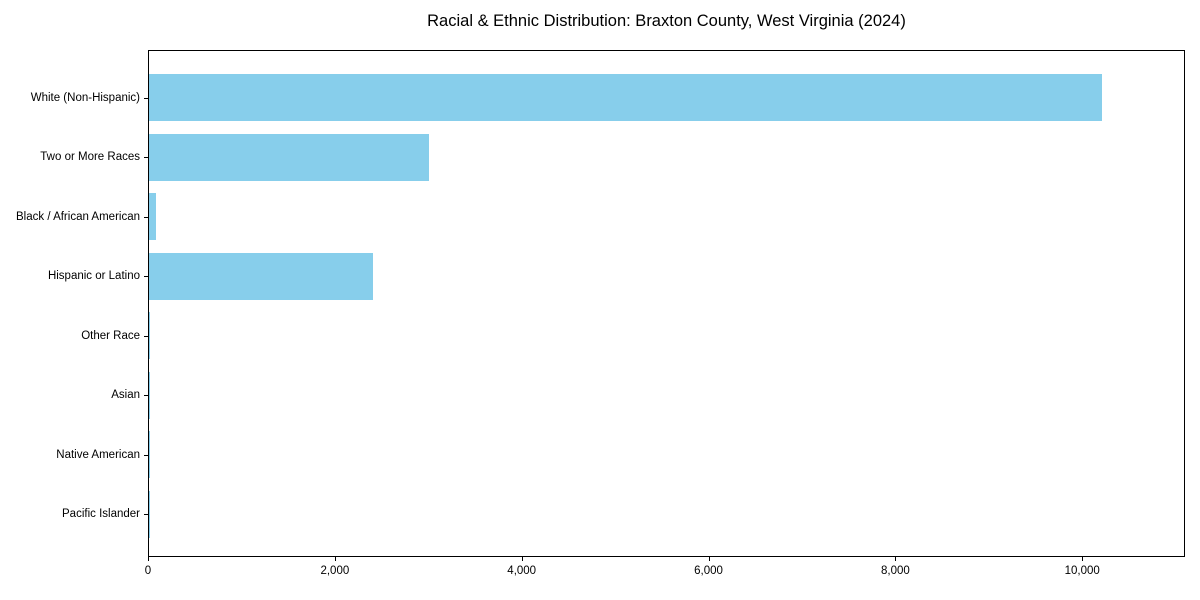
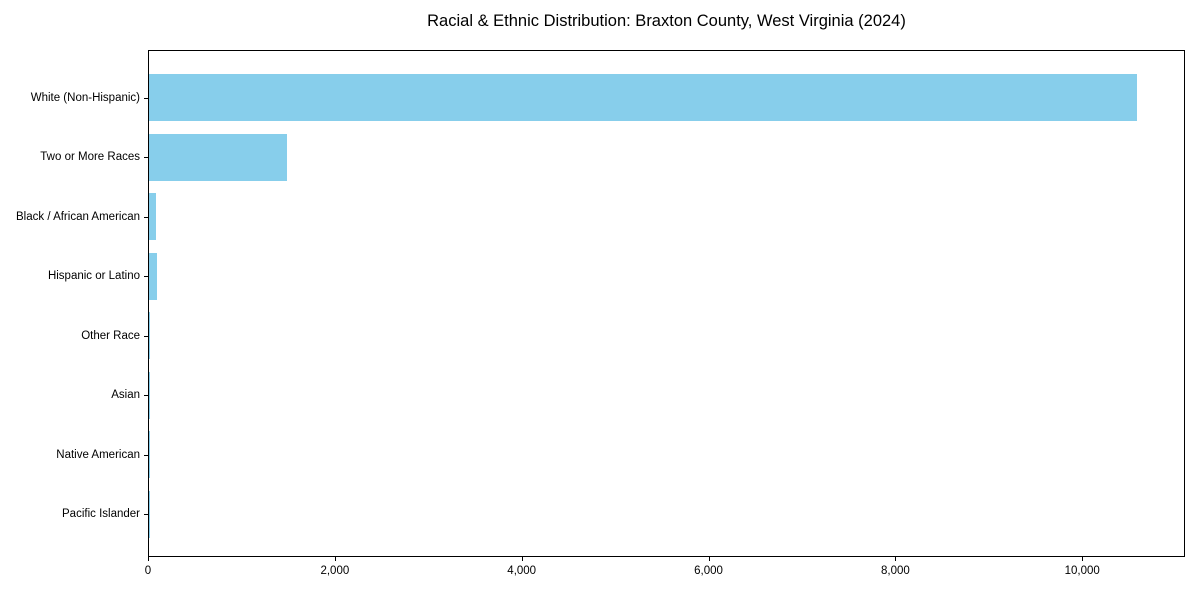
White (Non-Hispanic): 10200 -> 10600
Two or More Races: 3000 -> 1500
Hispanic or Latino: 2400 -> 100
